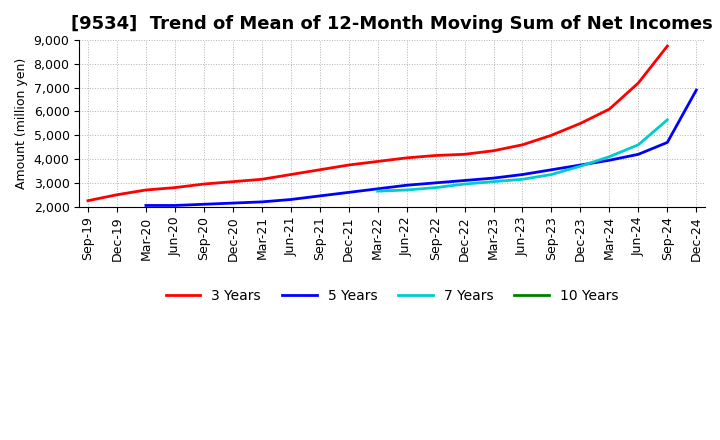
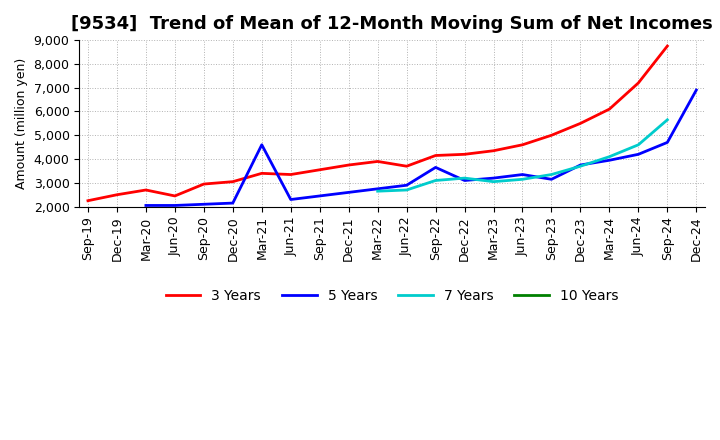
3 Years/Jun-20: 2,800 -> 2,450
3 Years/Mar-21: 3,150 -> 3,400
5 Years/Mar-21: 2,200 -> 4,600
3 Years/Jun-22: 4,050 -> 3,700
5 Years/Sep-22: 3,000 -> 3,650
7 Years/Sep-22: 2,800 -> 3,100
7 Years/Dec-22: 2,950 -> 3,200
5 Years/Sep-23: 3,550 -> 3,150
